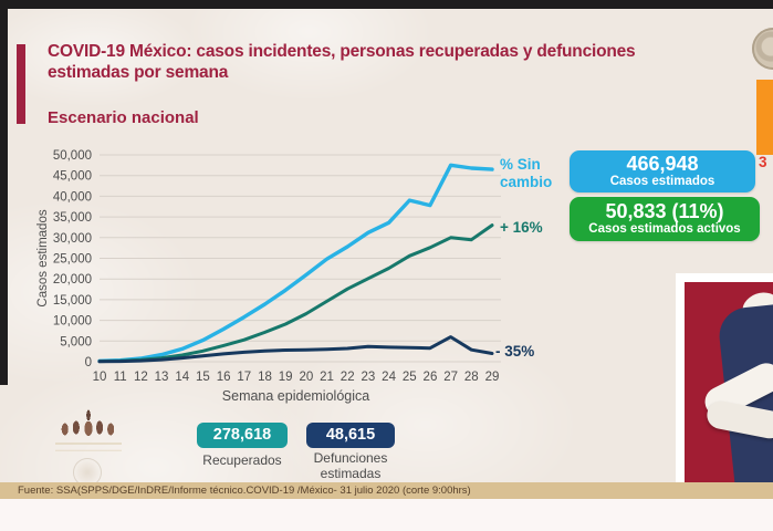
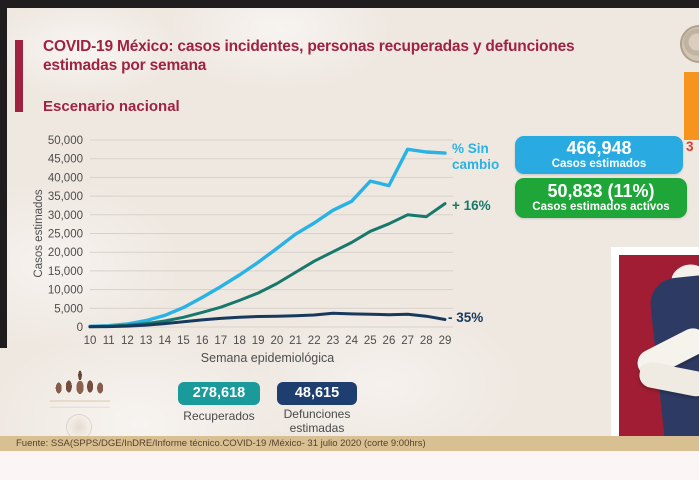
Defunciones estimadas/27: 6000 -> 3000
